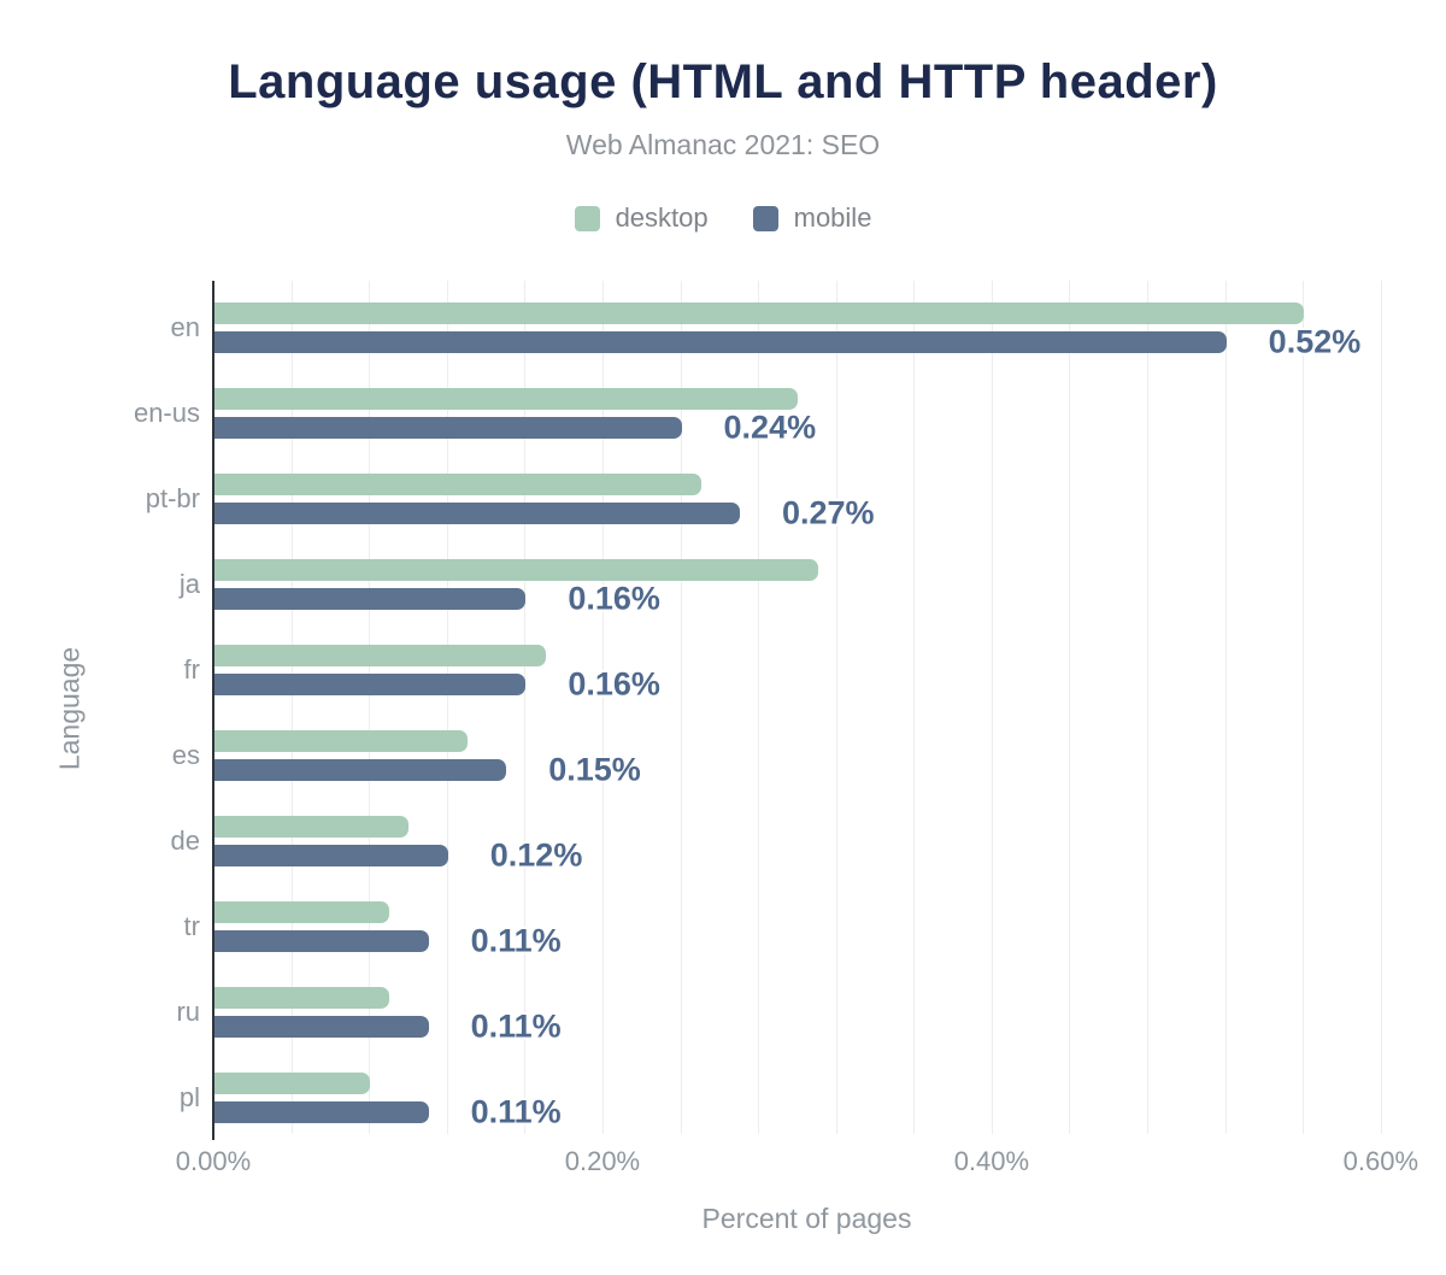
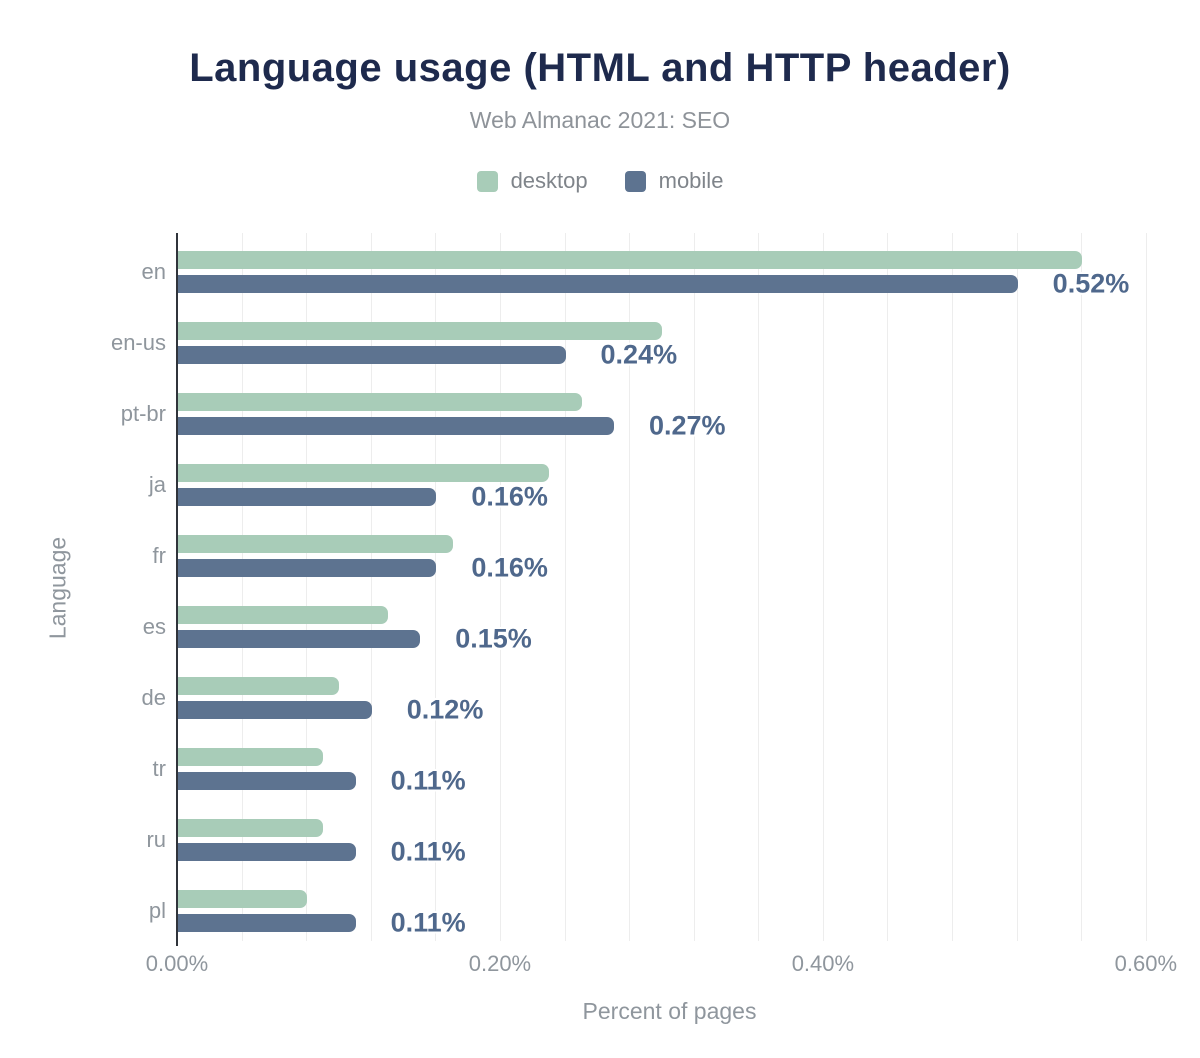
desktop/ja: 0.31% -> 0.23%
